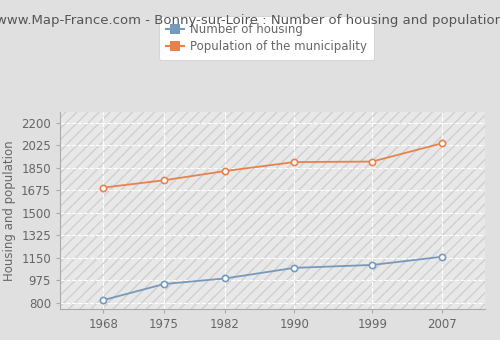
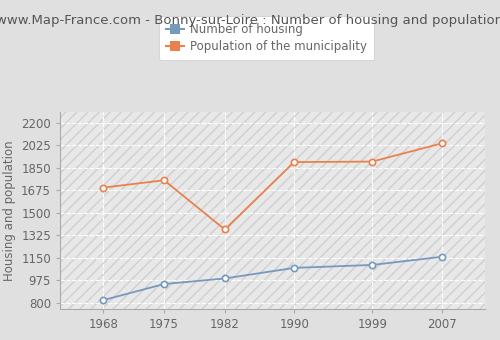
Population of the municipality/1982: 1820 -> 1370
